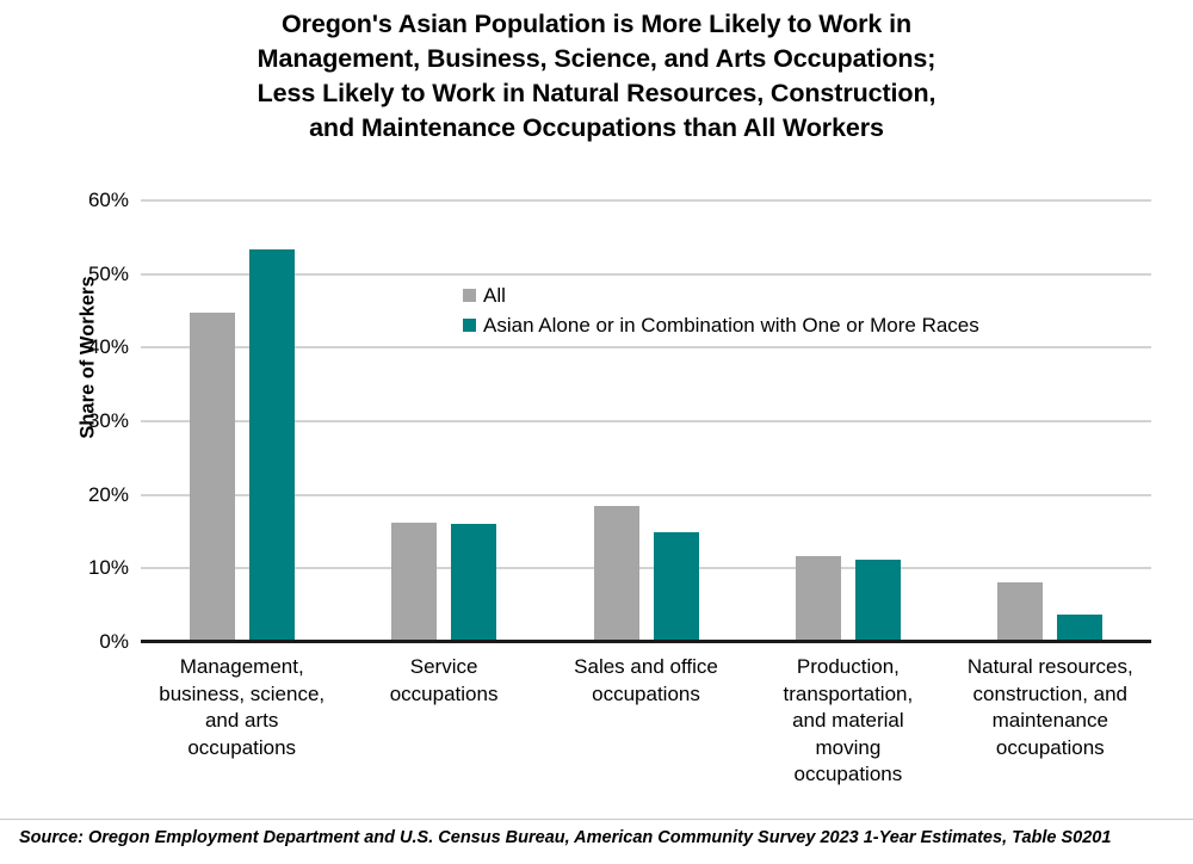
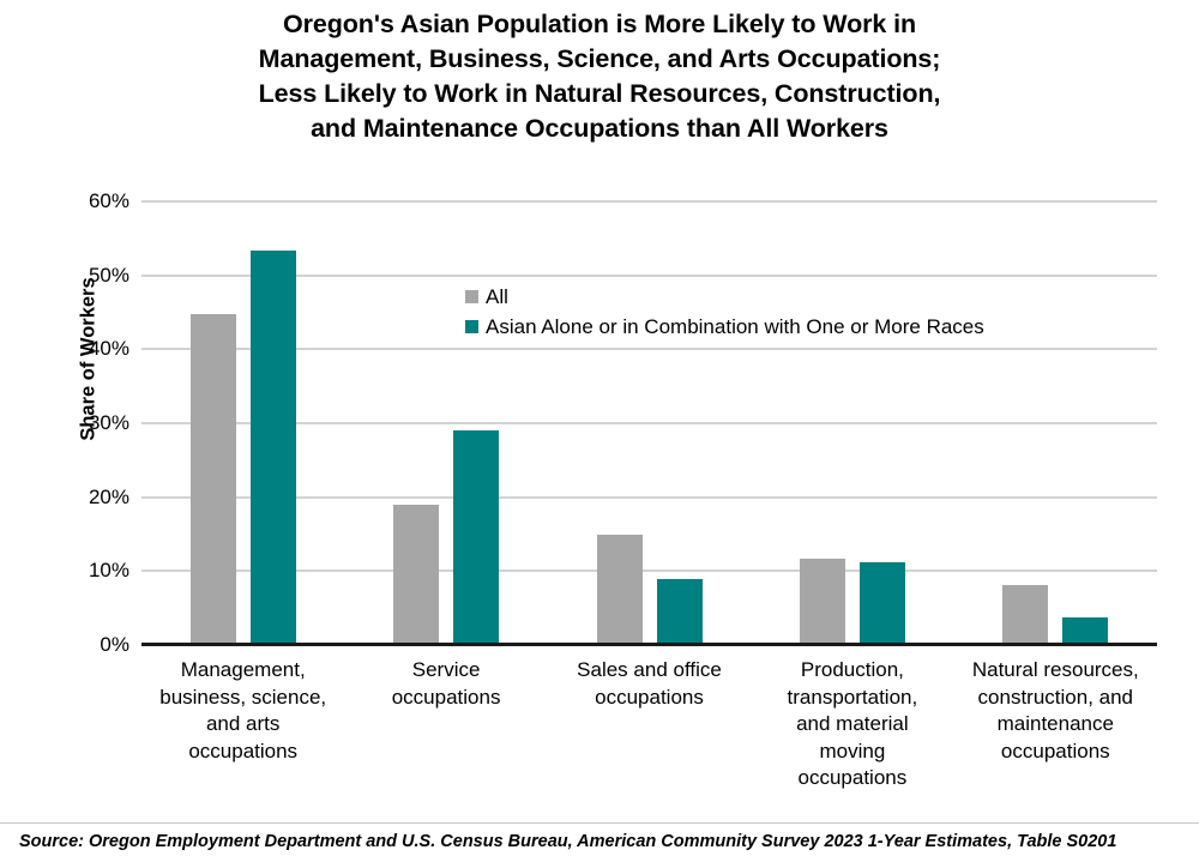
All/Service occupations: 16% -> 19%
Asian Alone or in Combination with One or More Races/Service occupations: 16% -> 29%
All/Sales and office occupations: 18% -> 15%
Asian Alone or in Combination with One or More Races/Sales and office occupations: 15% -> 9%
